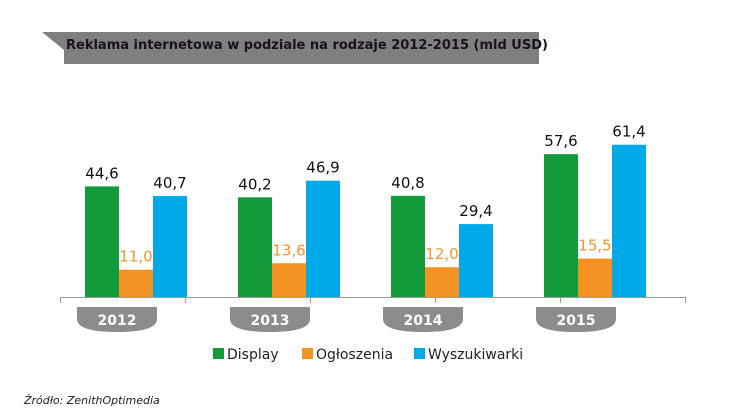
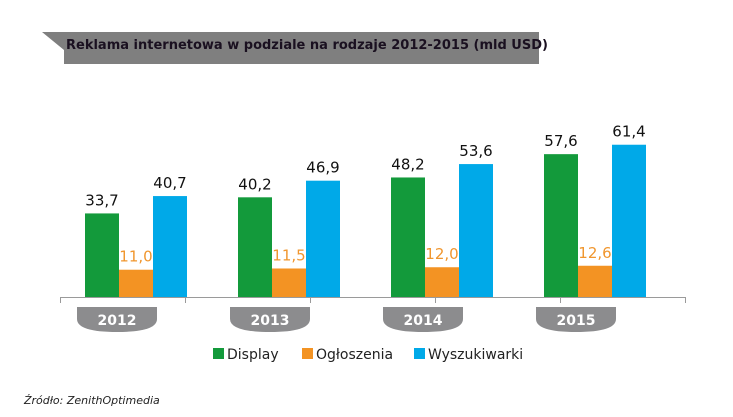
Display/2012: 44,6 -> 33,7
Ogłoszenia/2013: 13,6 -> 11,5
Display/2014: 40,8 -> 48,2
Wyszukiwarki/2014: 29,4 -> 53,6
Ogłoszenia/2015: 15,5 -> 12,6
